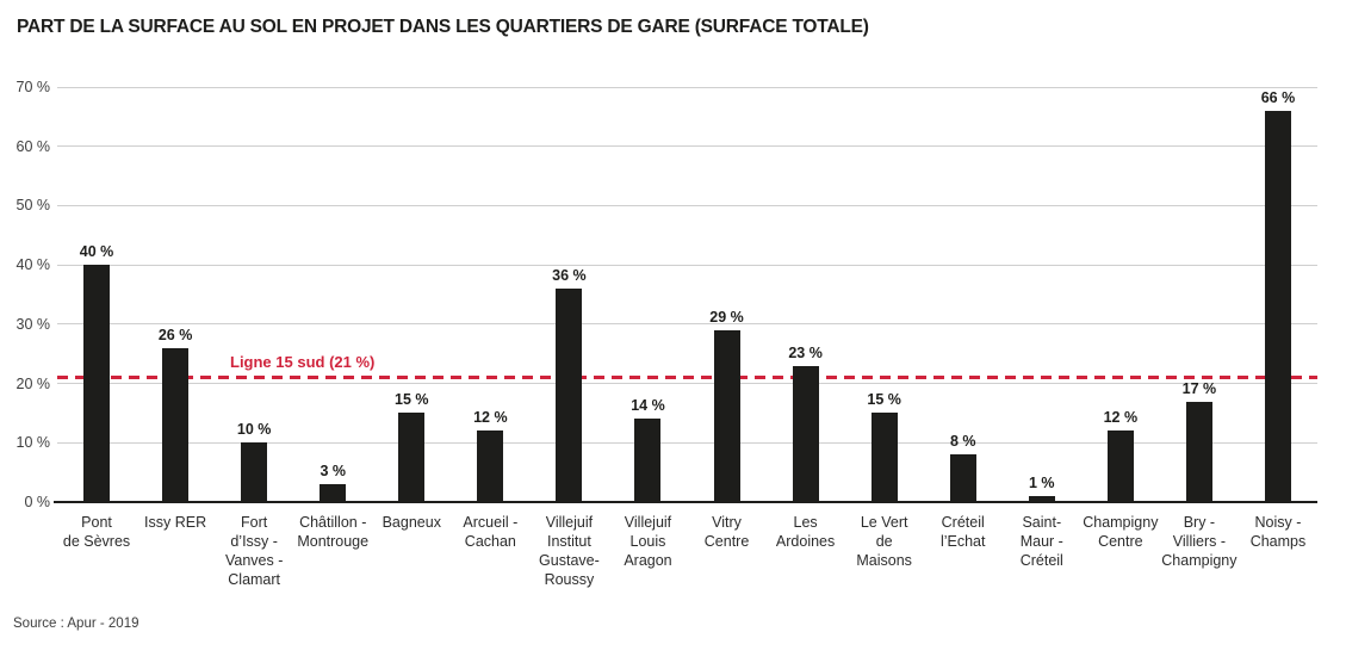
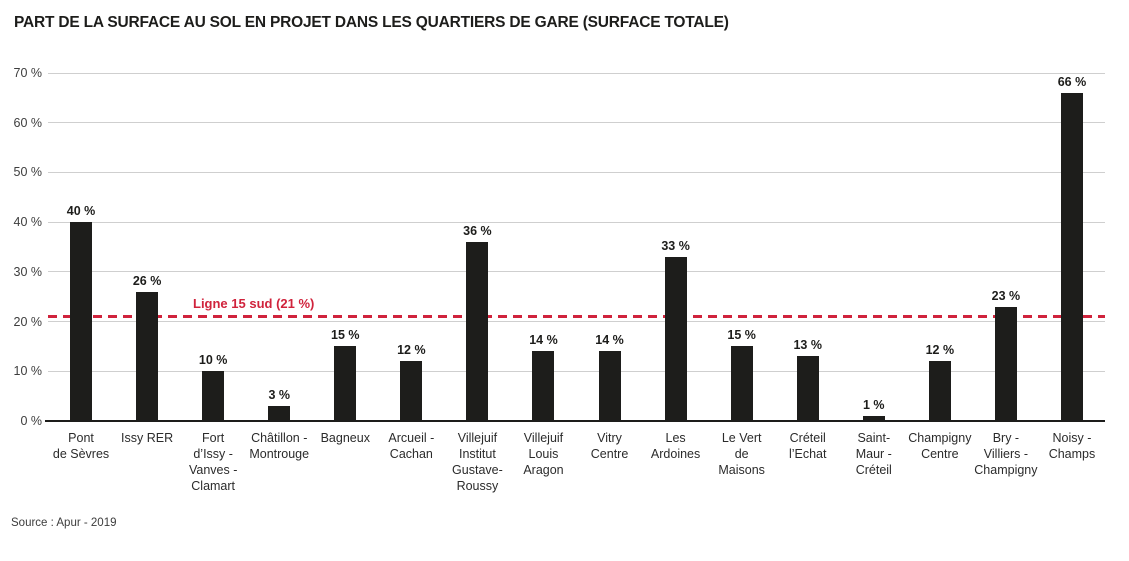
Vitry Centre: 29 -> 14
Les Ardoines: 23 -> 33
Créteil l’Echat: 8 -> 13
Bry - Villiers - Champigny: 17 -> 23
